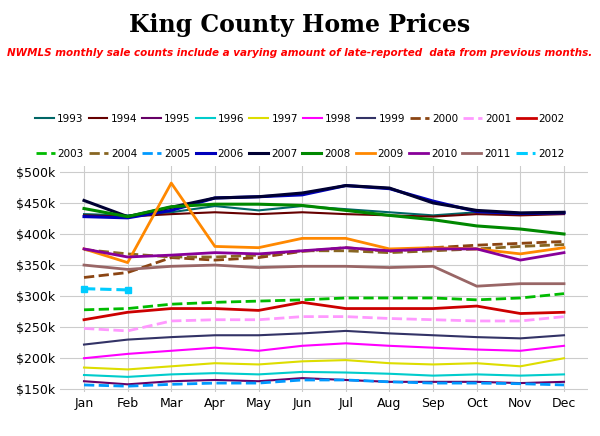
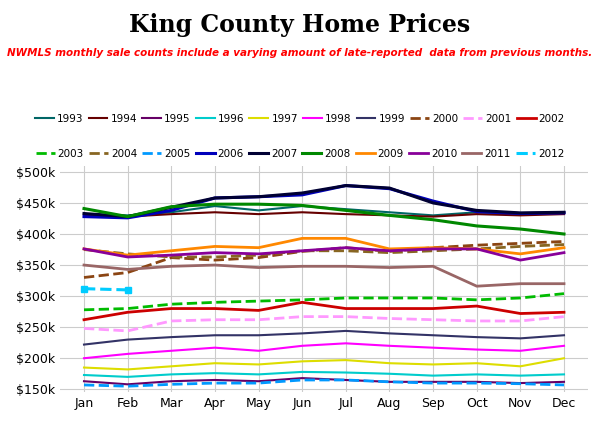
2007/Jan: $454k -> $433k
2009/Feb: $354k -> $366k
2009/Mar: $482k -> $373k
